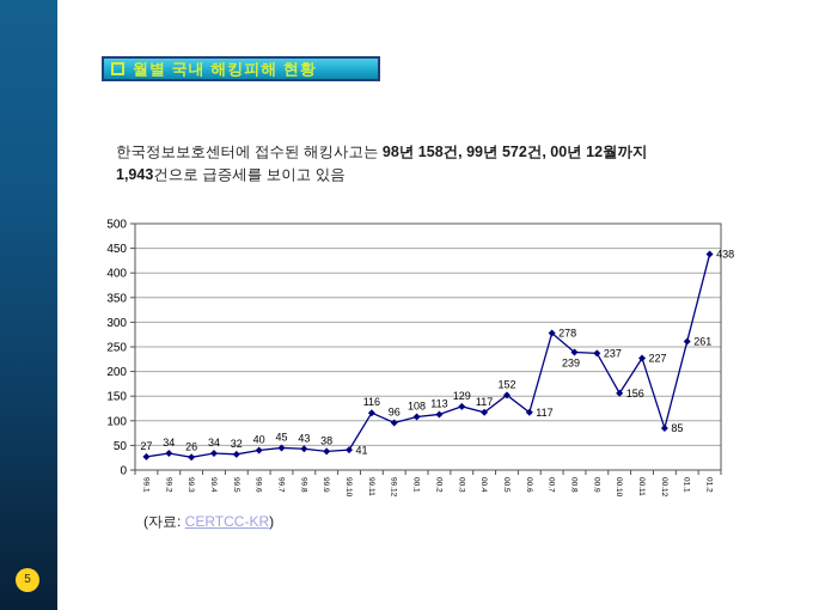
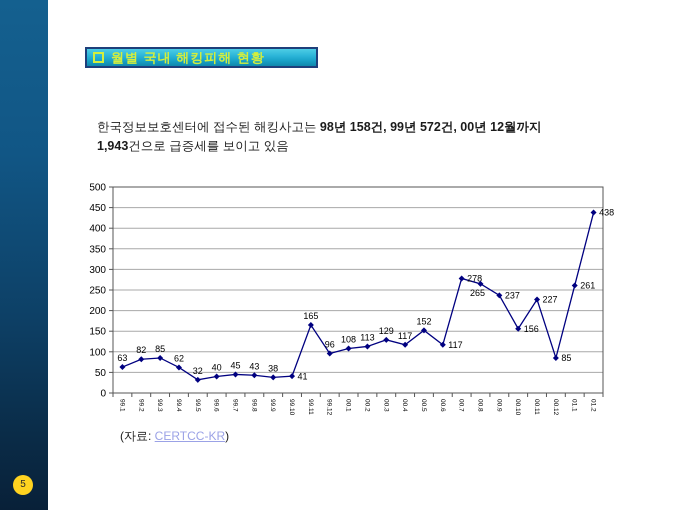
99.1: 27 -> 63
99.2: 34 -> 82
99.3: 26 -> 85
99.4: 34 -> 62
99.11: 116 -> 165
00.8: 239 -> 265
